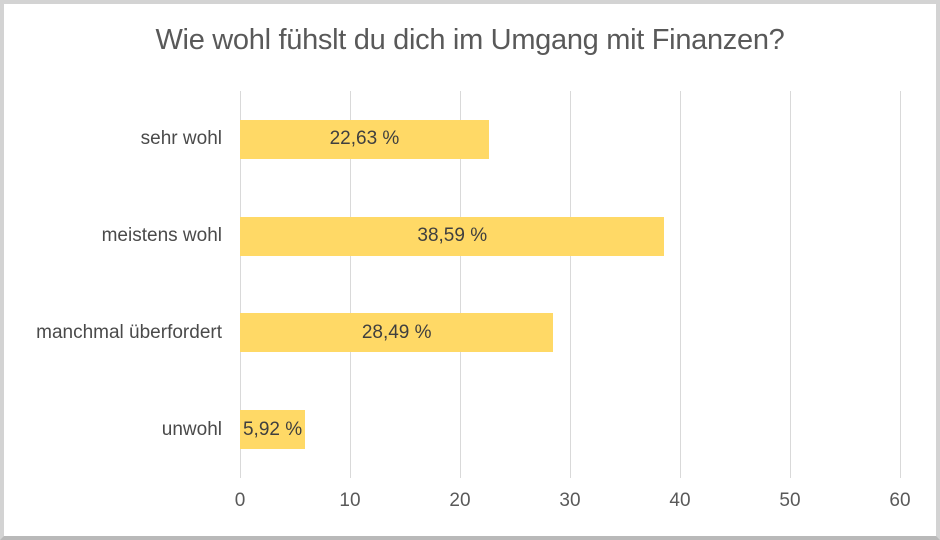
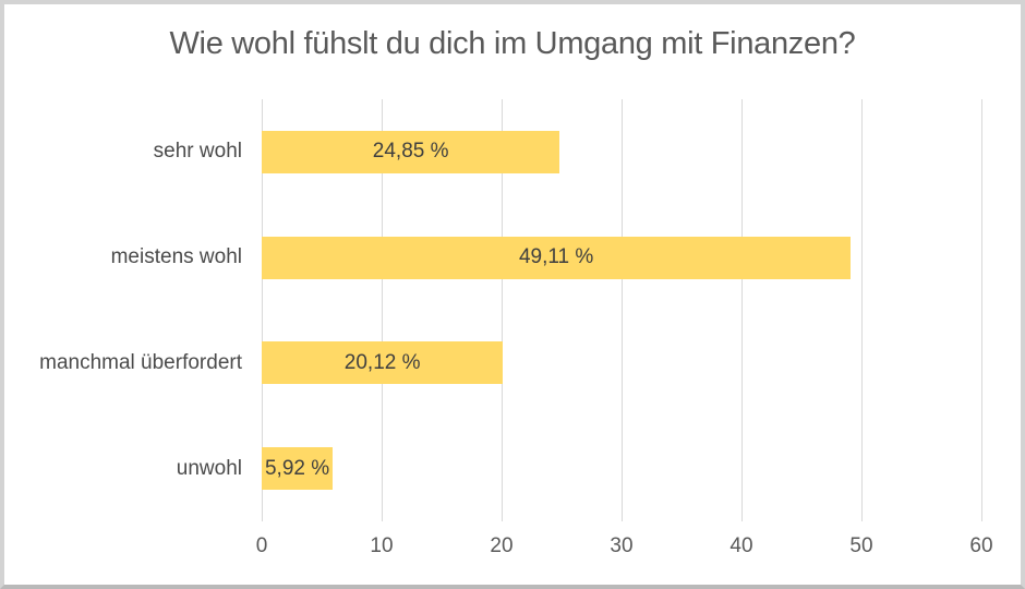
sehr wohl: 22,63 -> 24,85
meistens wohl: 38,59 -> 49,11
manchmal überfordert: 28,49 -> 20,12
